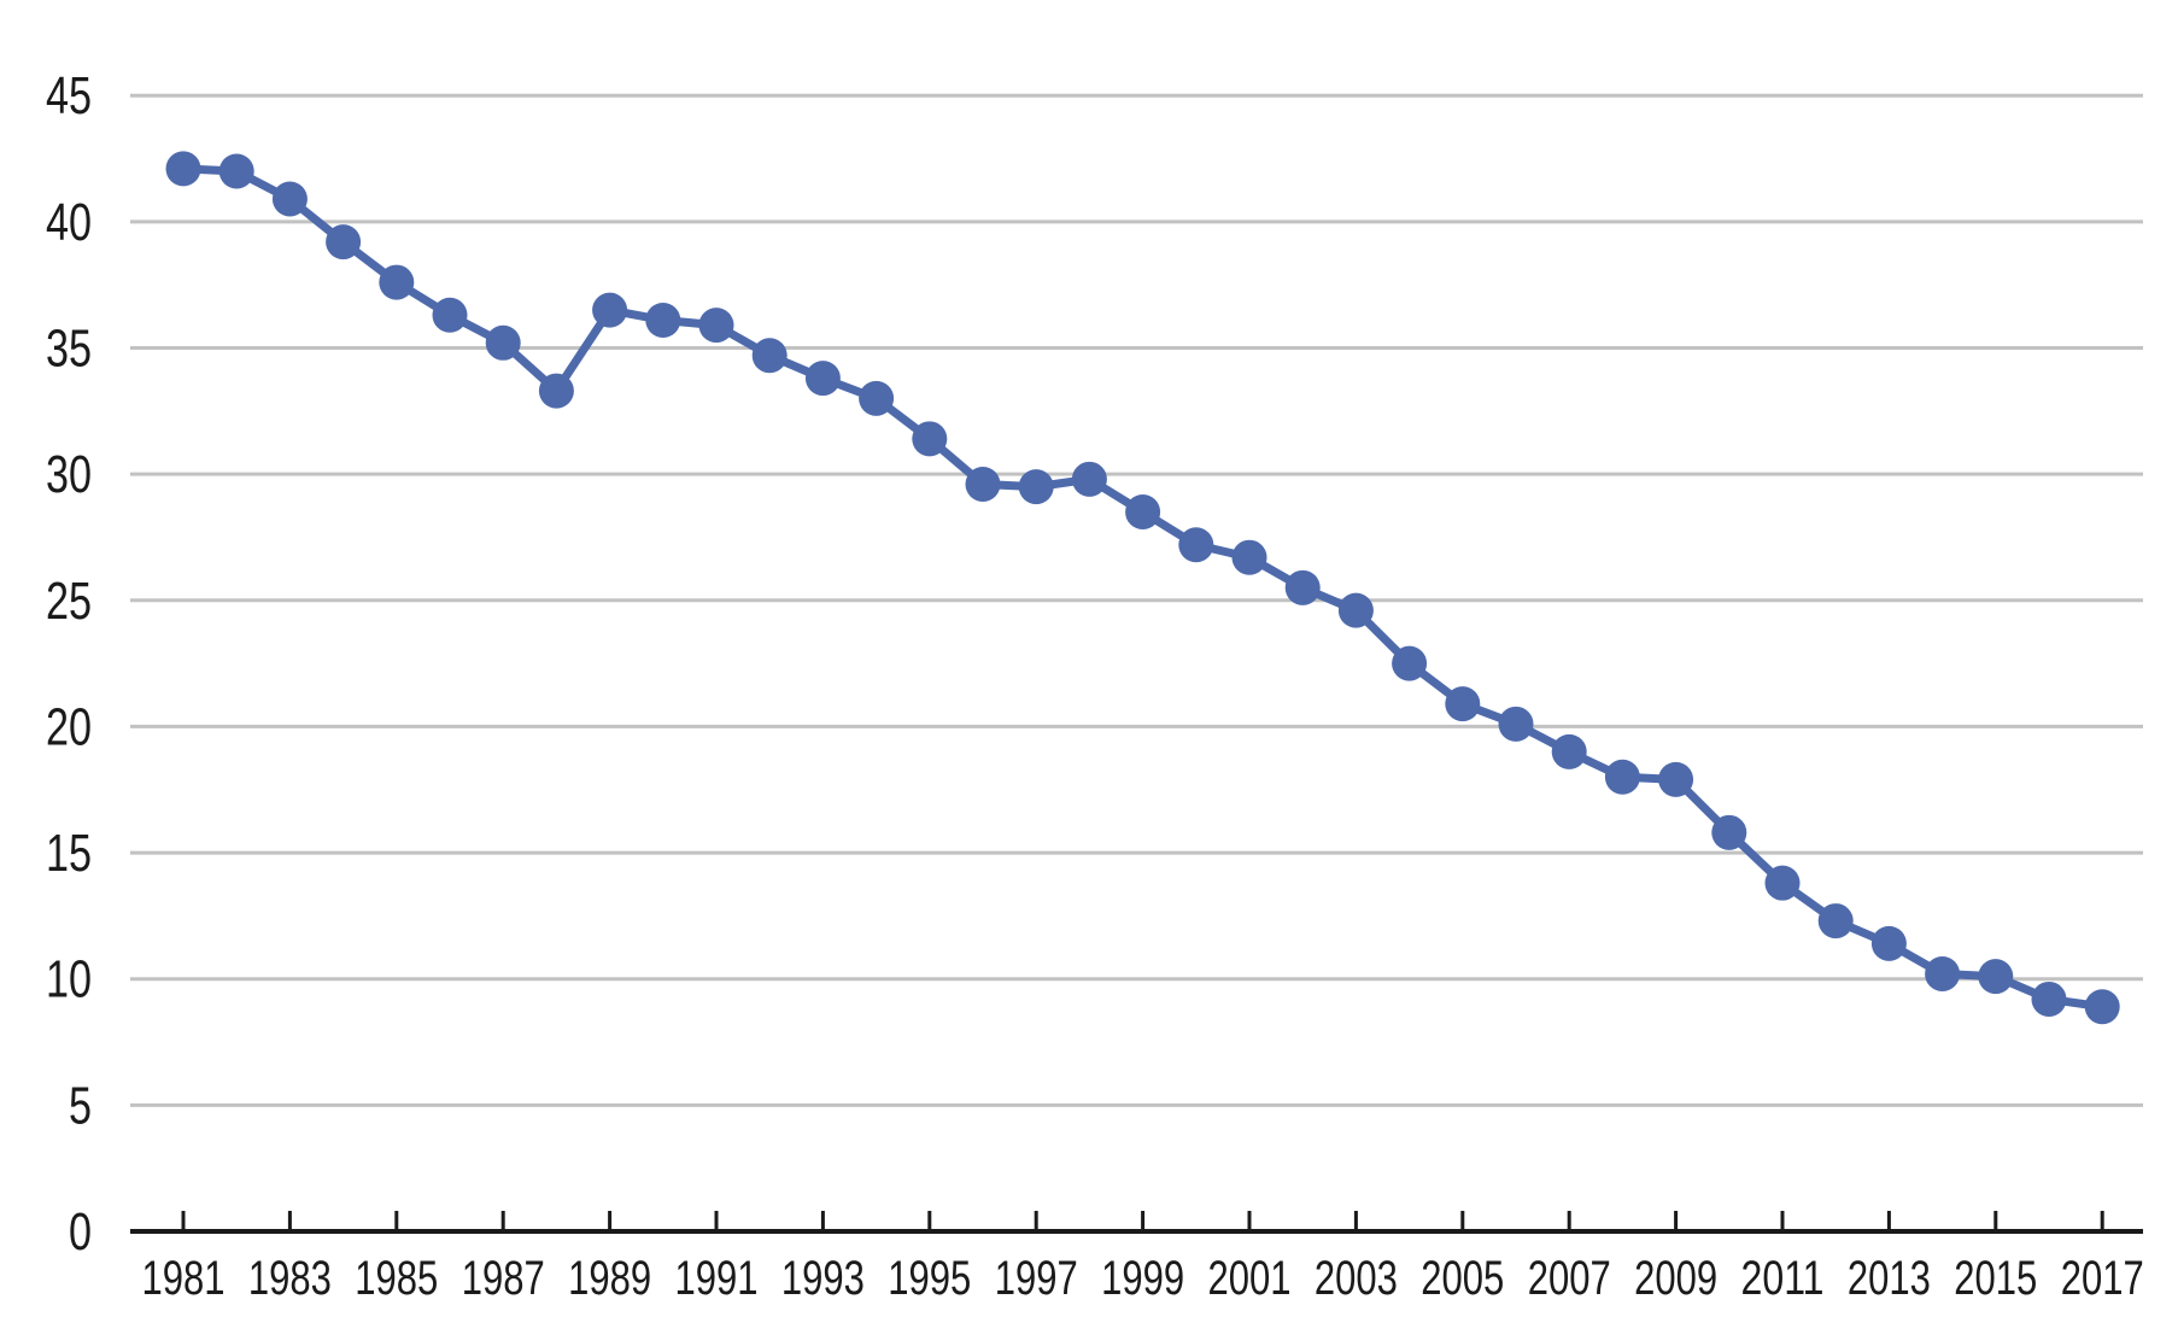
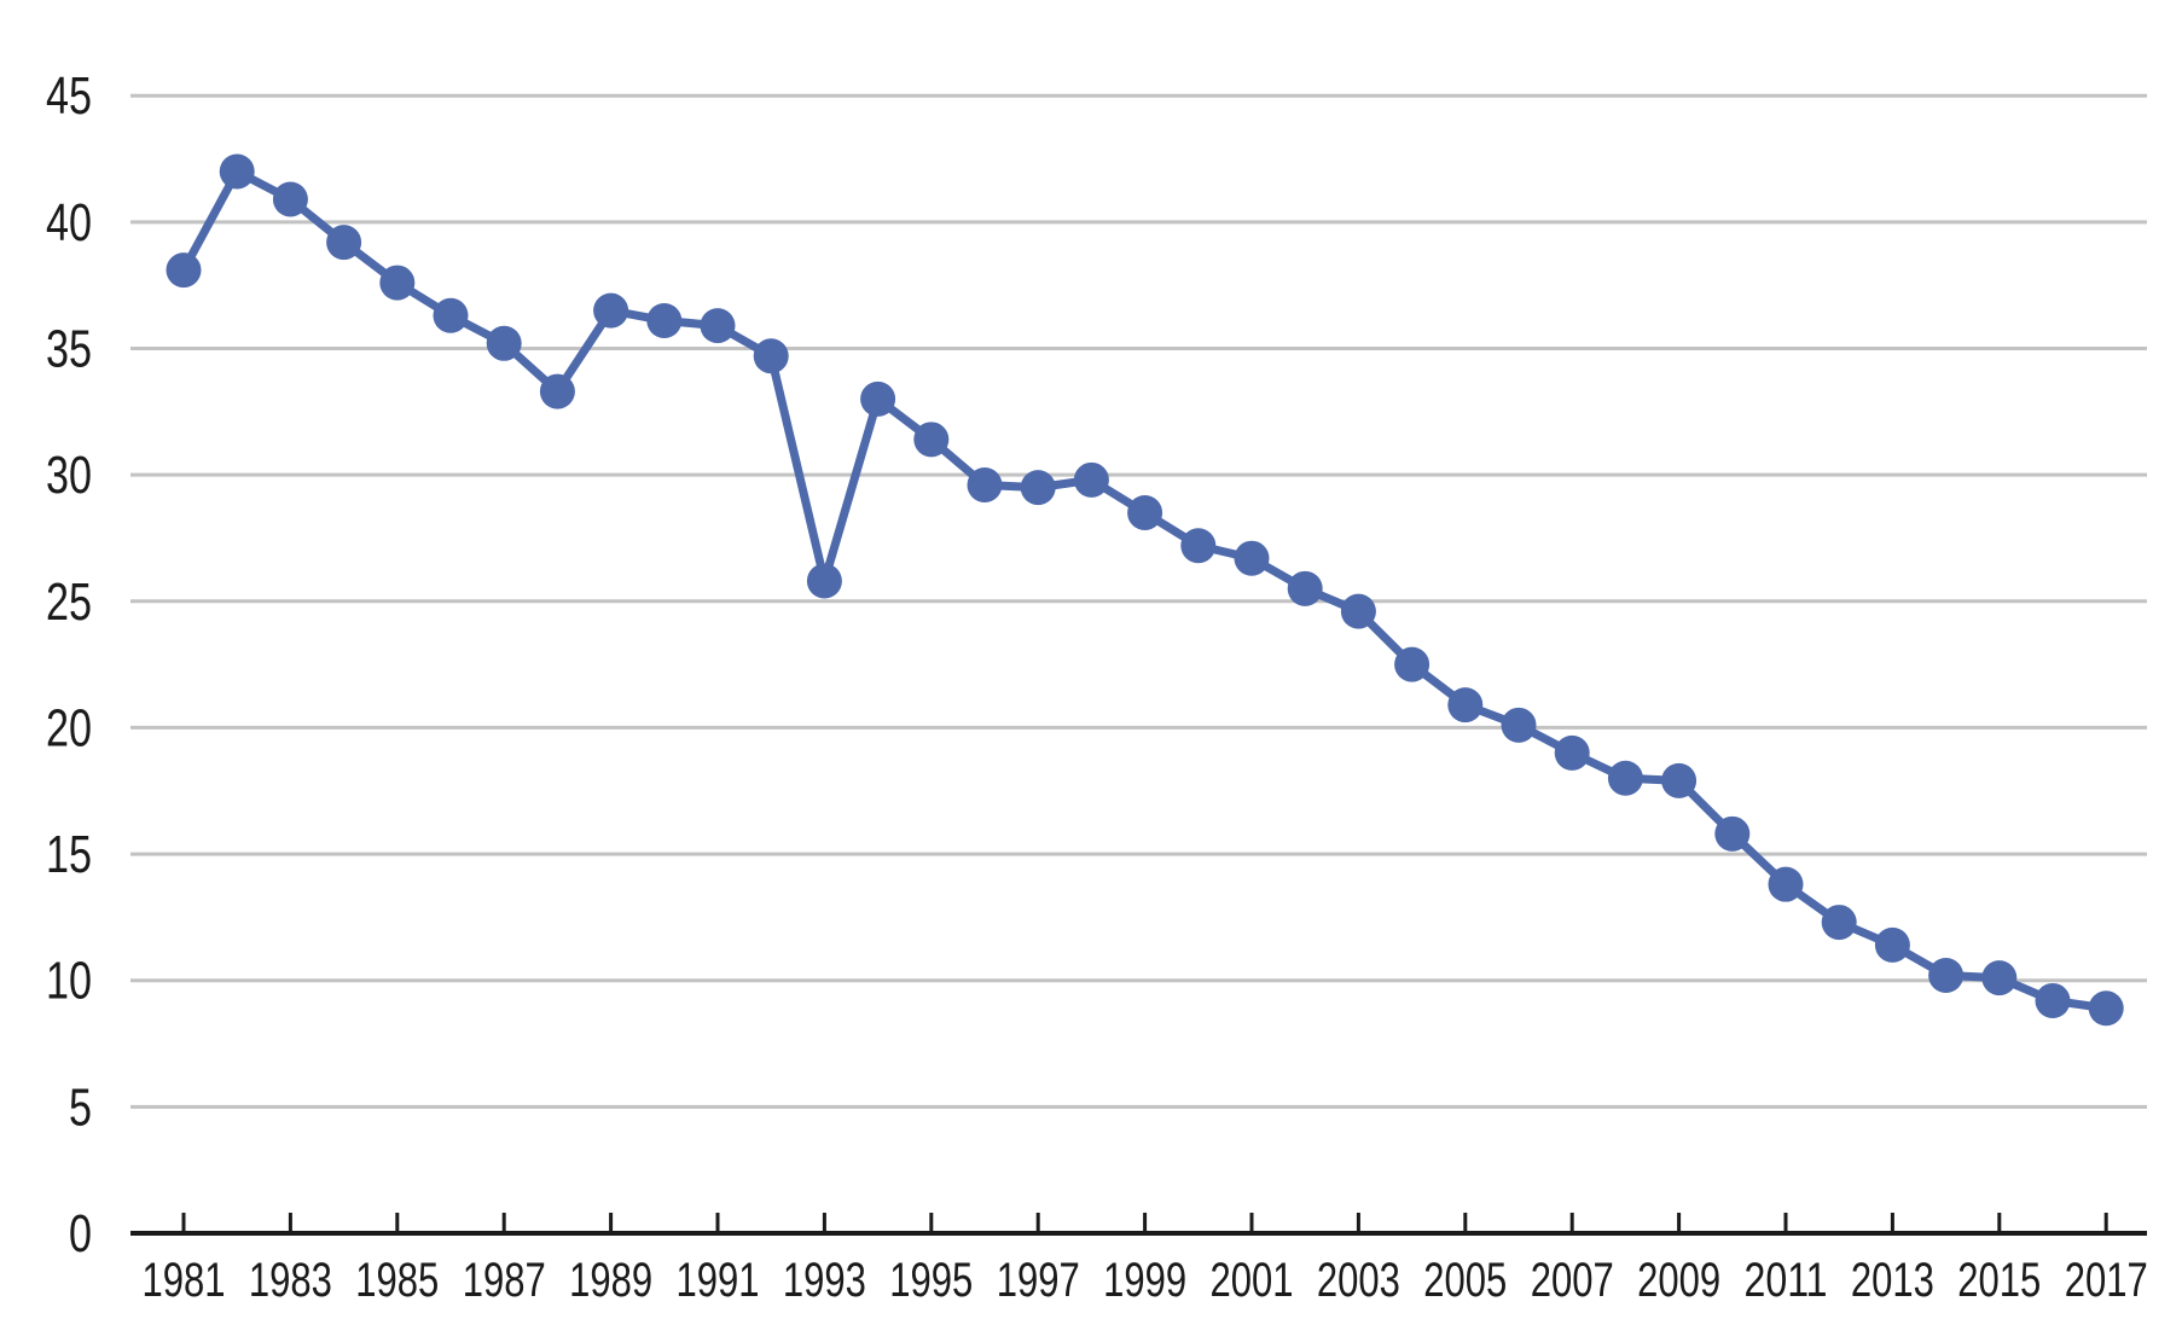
1981: 42.1 -> 38.1
1993: 33.8 -> 25.8
